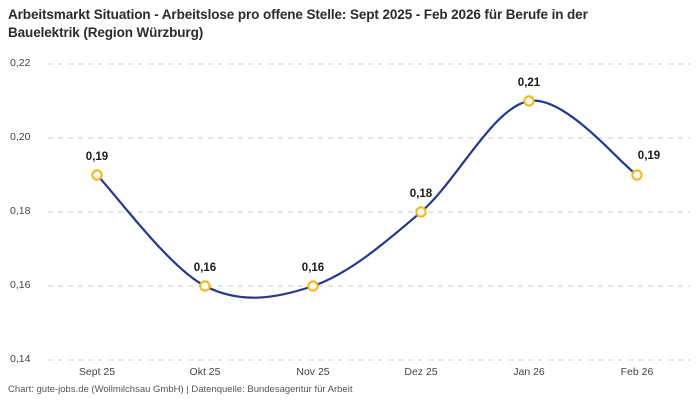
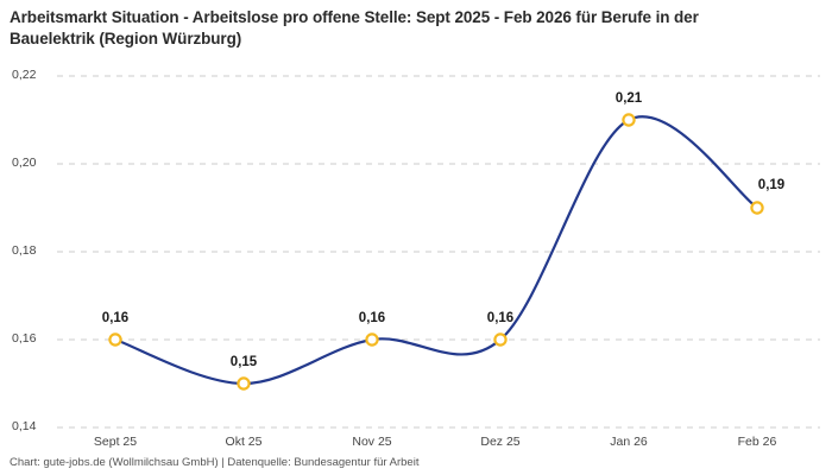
Sept 25: 0,19 -> 0,16
Okt 25: 0,16 -> 0,15
Dez 25: 0,18 -> 0,16
